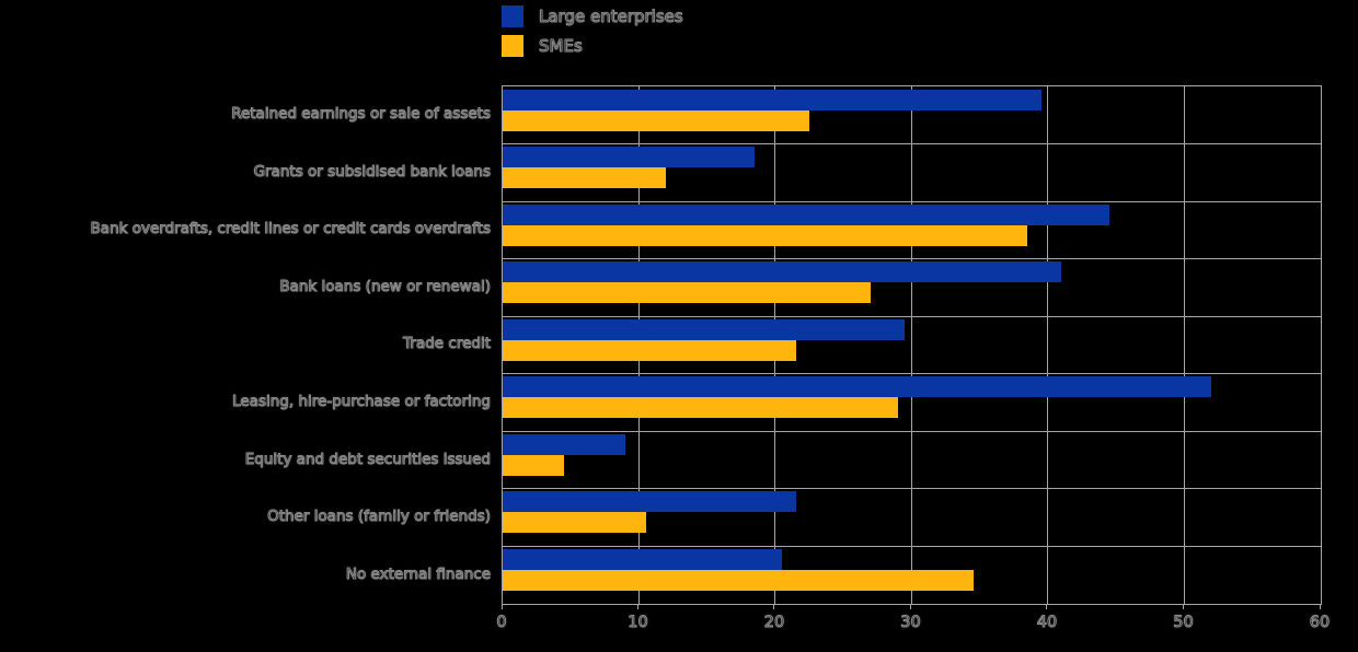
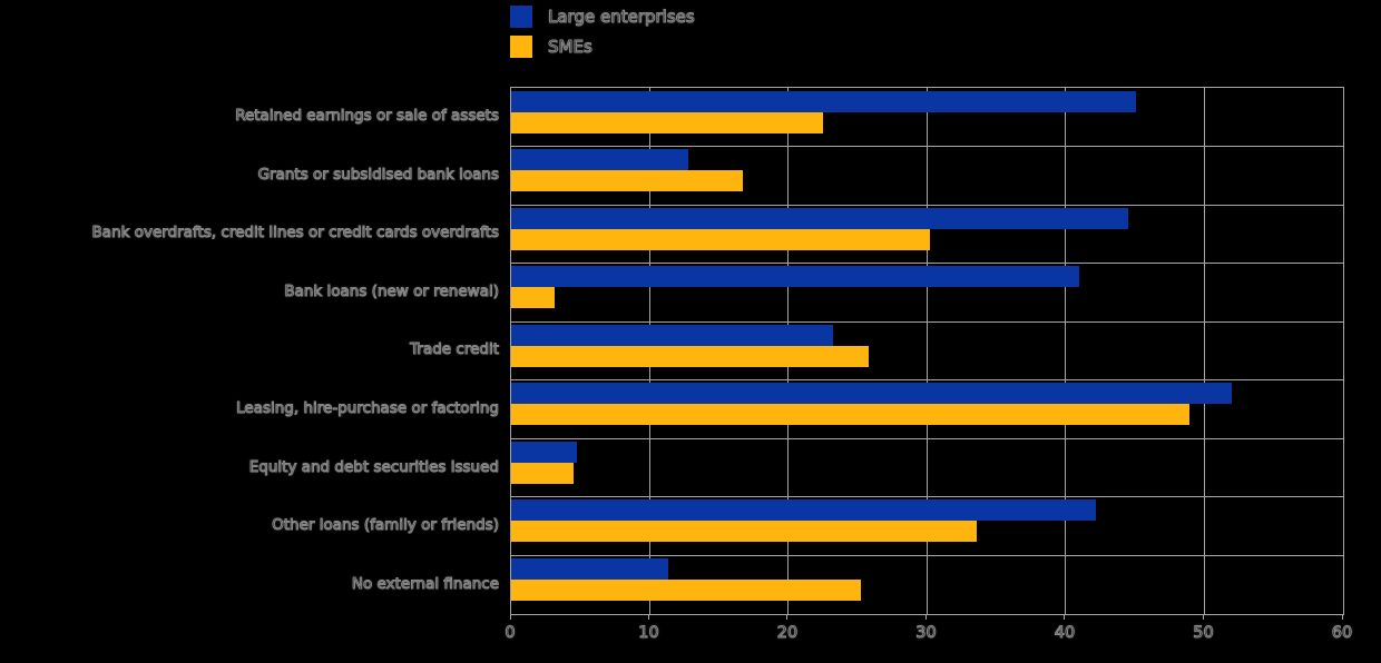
Large enterprises/Retained earnings or sale of assets: 39.5 -> 45.1
Large enterprises/Grants or subsidised bank loans: 18.5 -> 12.8
SMEs/Grants or subsidised bank loans: 12.0 -> 16.7
SMEs/Bank overdrafts, credit lines or credit cards overdrafts: 38.5 -> 30.2
SMEs/Bank loans (new or renewal): 27.0 -> 3.1
Large enterprises/Trade credit: 29.5 -> 23.2
SMEs/Trade credit: 21.5 -> 25.8
SMEs/Leasing, hire-purchase or factoring: 29.0 -> 48.9
Large enterprises/Equity and debt securities issued: 9.0 -> 4.7
Large enterprises/Other loans (family or friends): 21.5 -> 42.2
SMEs/Other loans (family or friends): 10.5 -> 33.6
Large enterprises/No external finance: 20.5 -> 11.3
SMEs/No external finance: 34.5 -> 25.2
